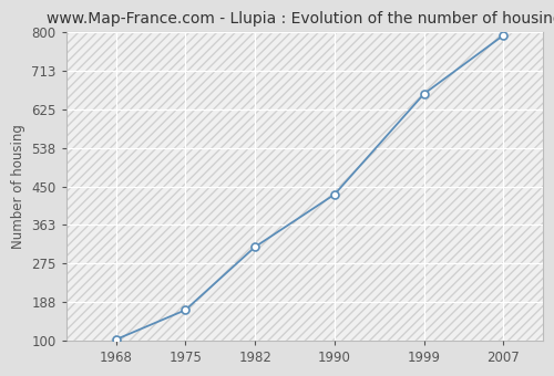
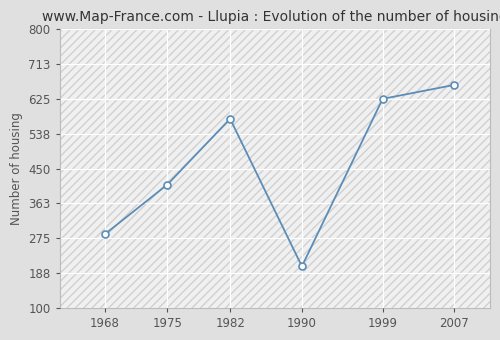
1968: 103 -> 285
1975: 170 -> 410
1982: 313 -> 575
1990: 432 -> 205
1999: 660 -> 625
2007: 793 -> 660
